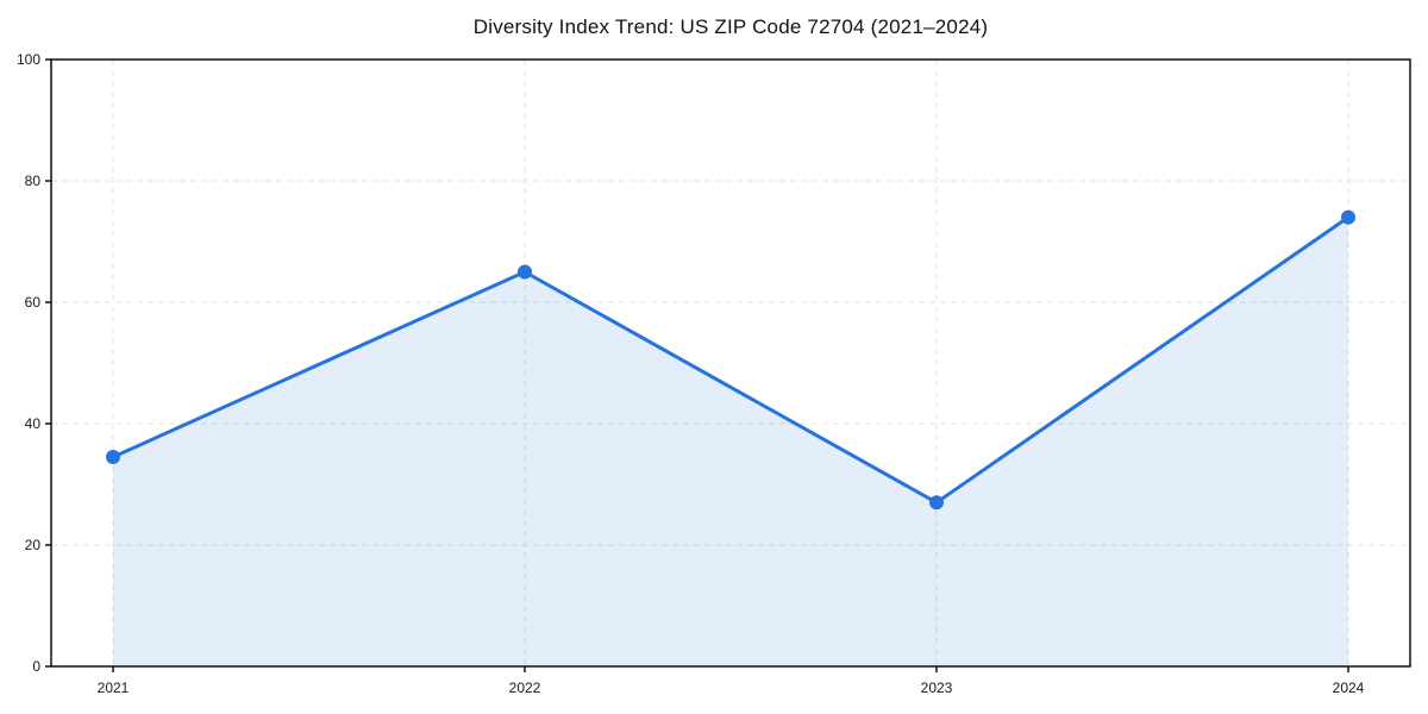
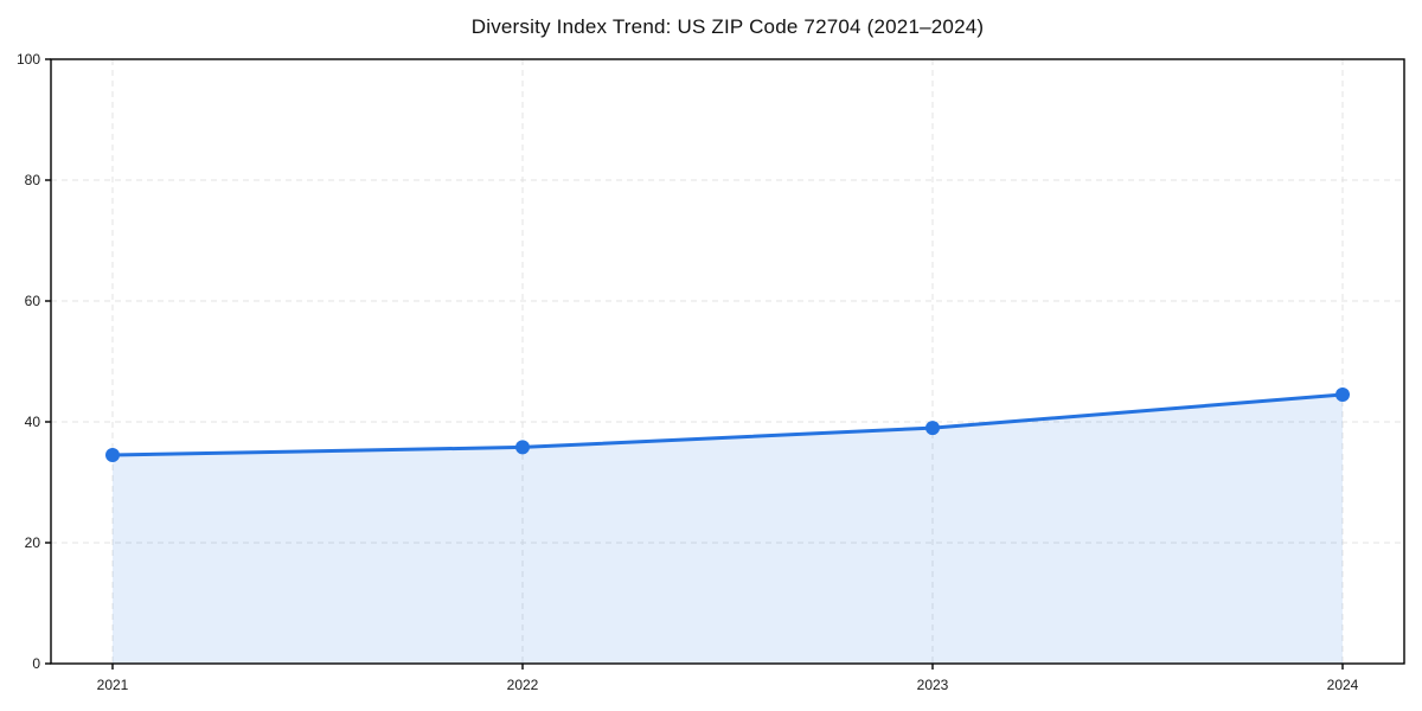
2022: 65 -> 36
2023: 27 -> 39
2024: 74 -> 44
